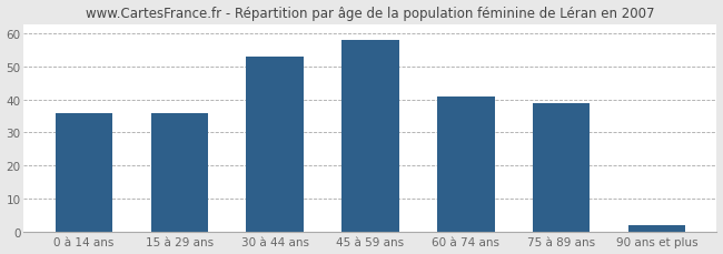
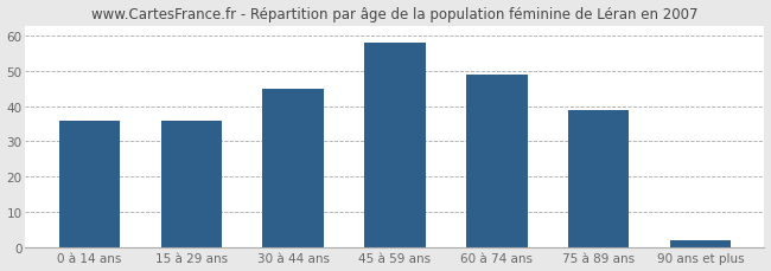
30 à 44 ans: 53 -> 45
60 à 74 ans: 41 -> 49
